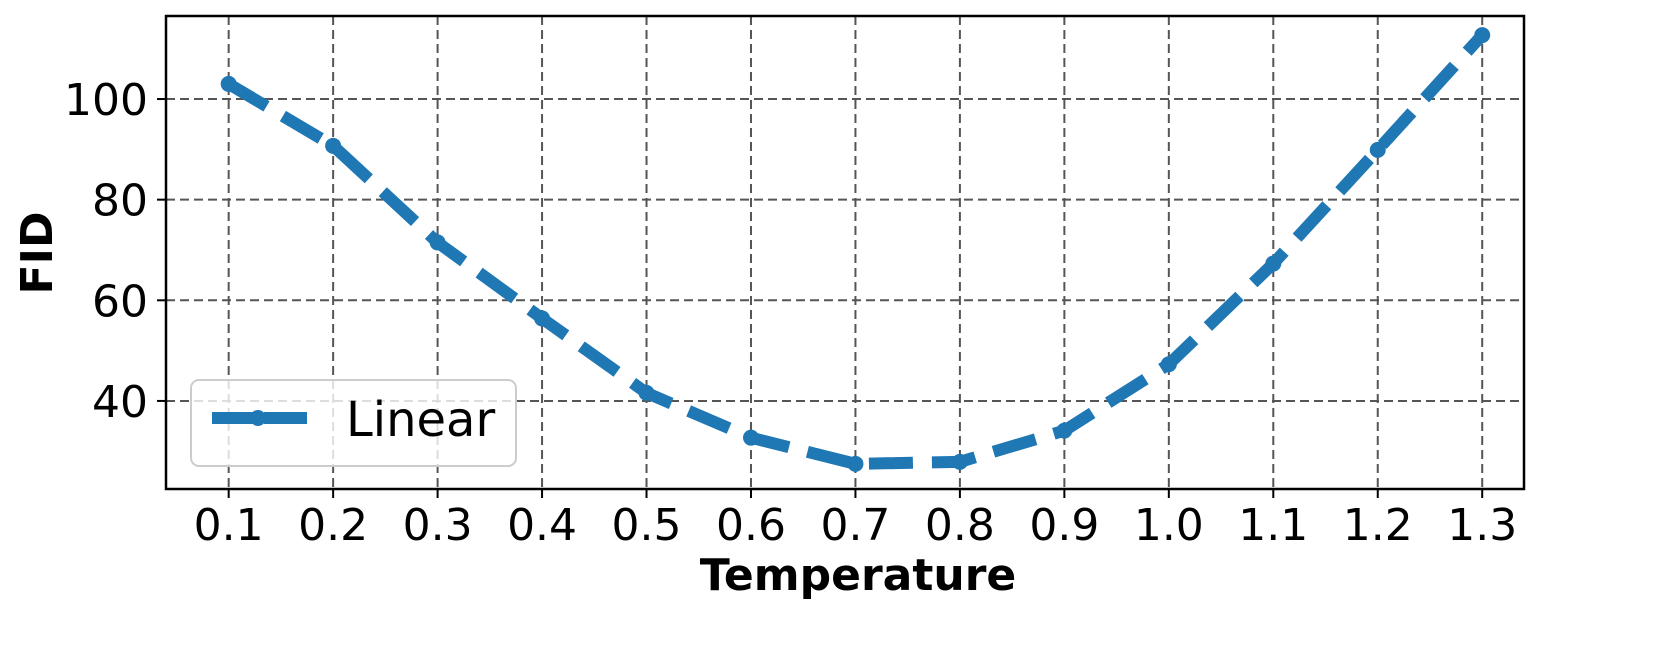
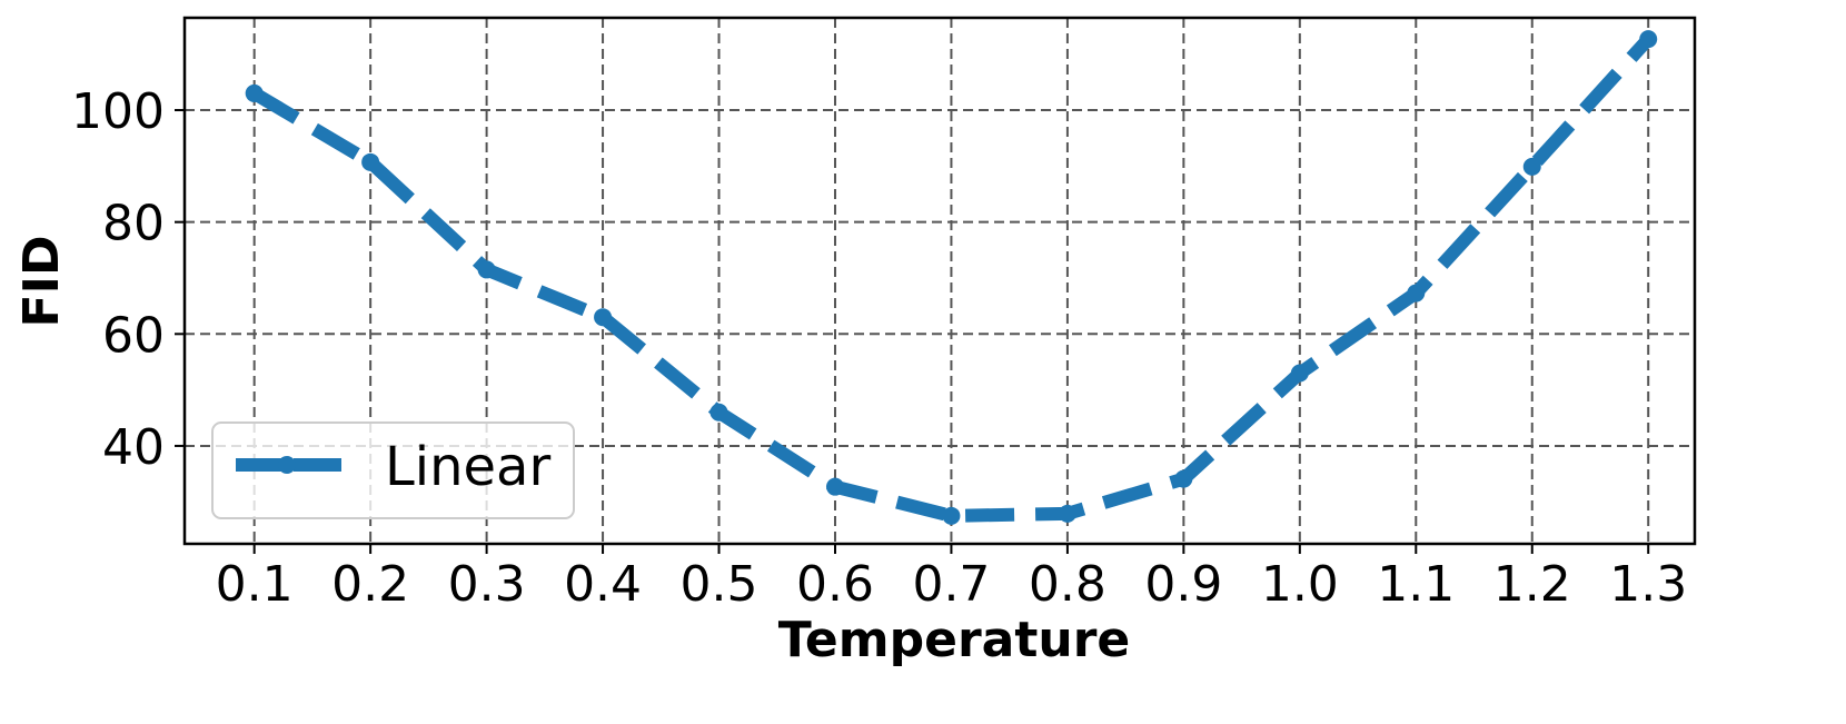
0.4: 56 -> 63
0.5: 42 -> 46
1.0: 47 -> 53
